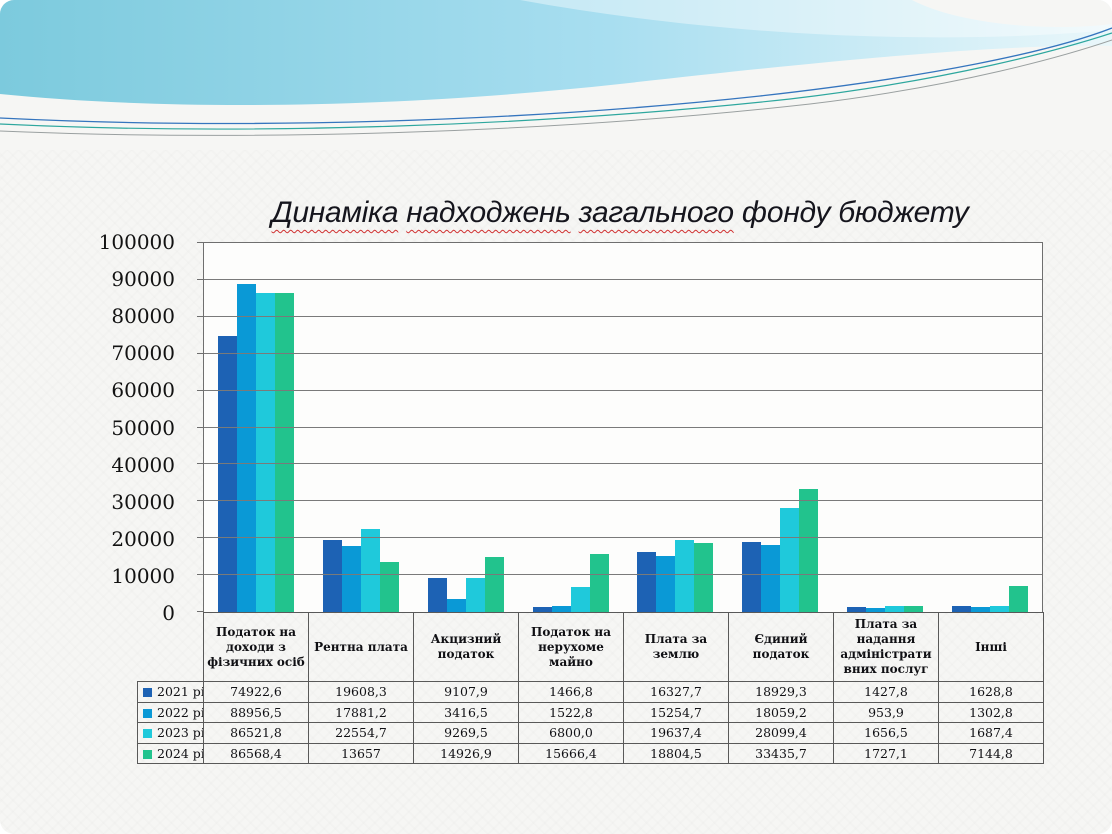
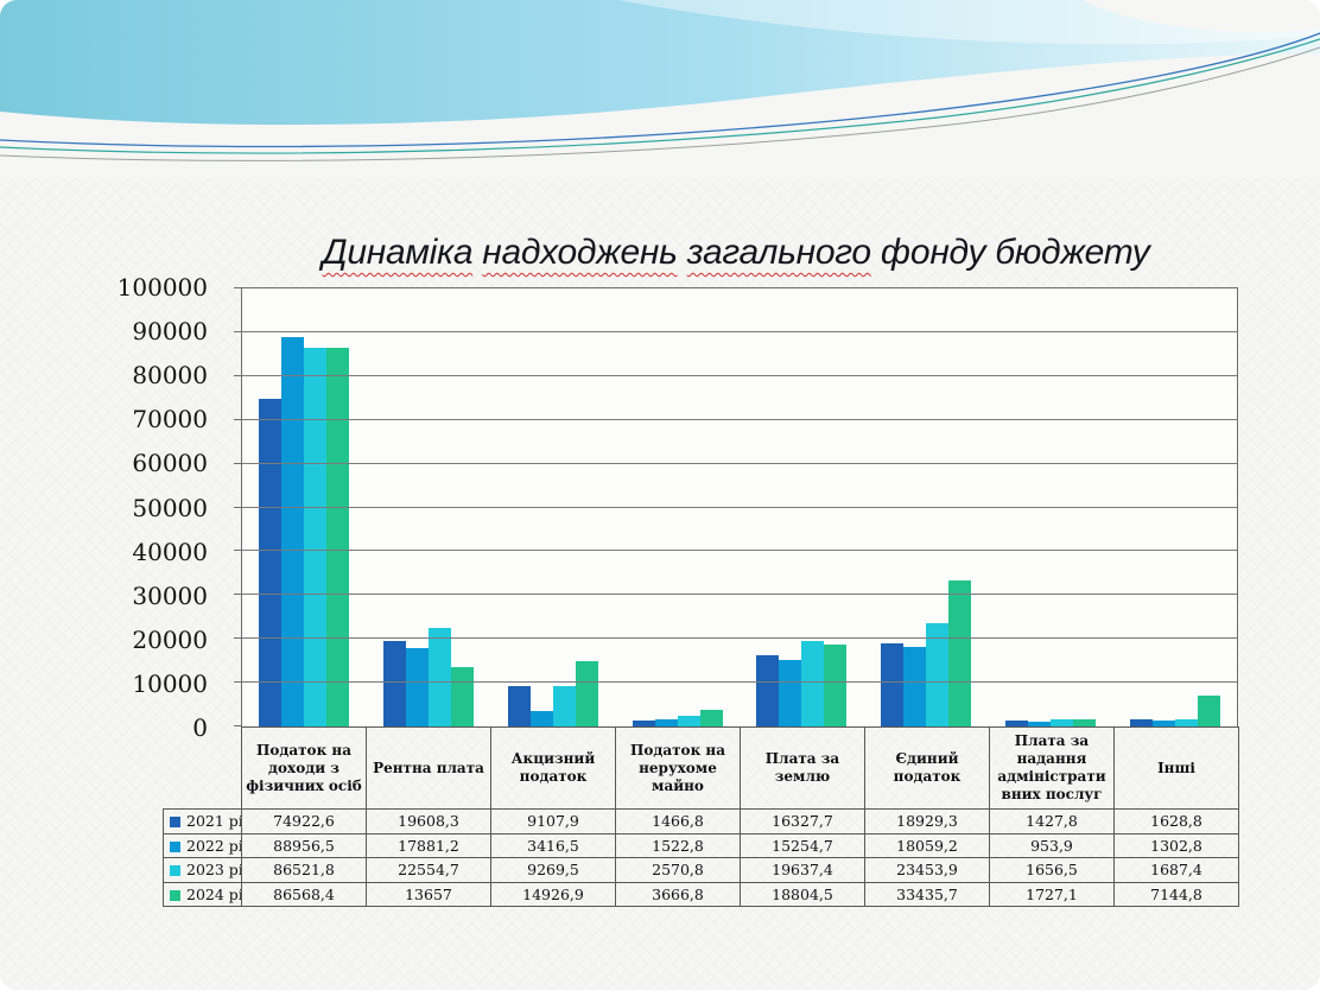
2023 рік/Податок на нерухоме майно: 6800,0 -> 2570,8
2024 рік/Податок на нерухоме майно: 15666,4 -> 3666,8
2023 рік/Єдиний податок: 28099,4 -> 23453,9
